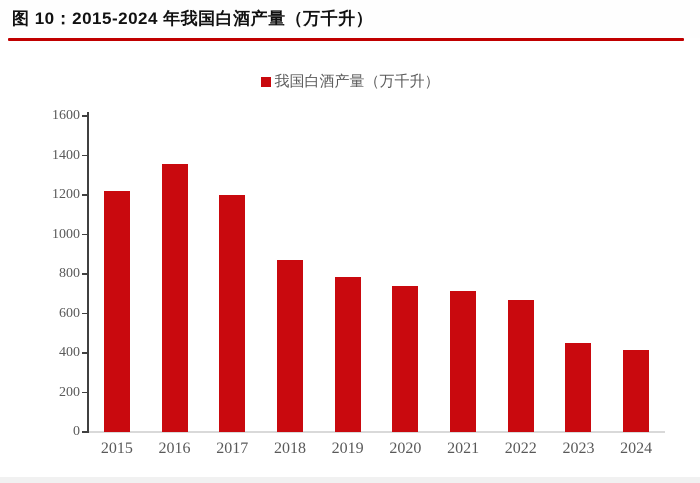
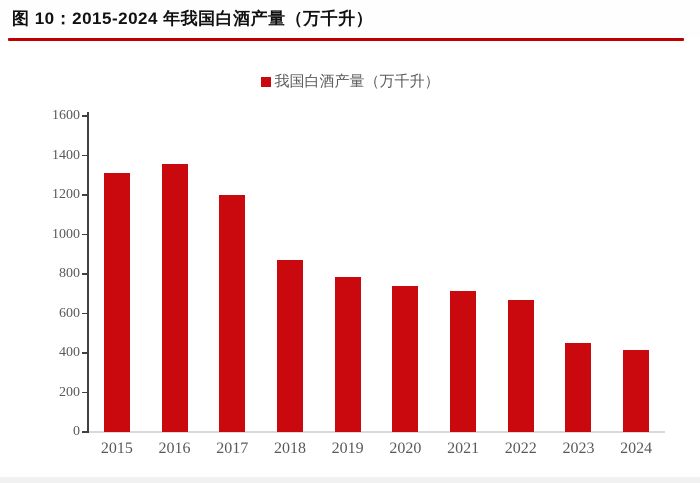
2015: 1220 -> 1310
